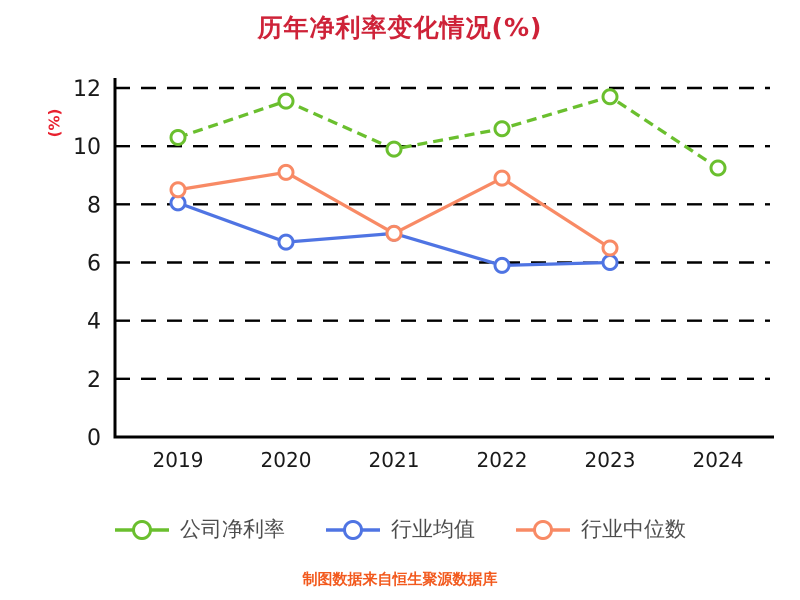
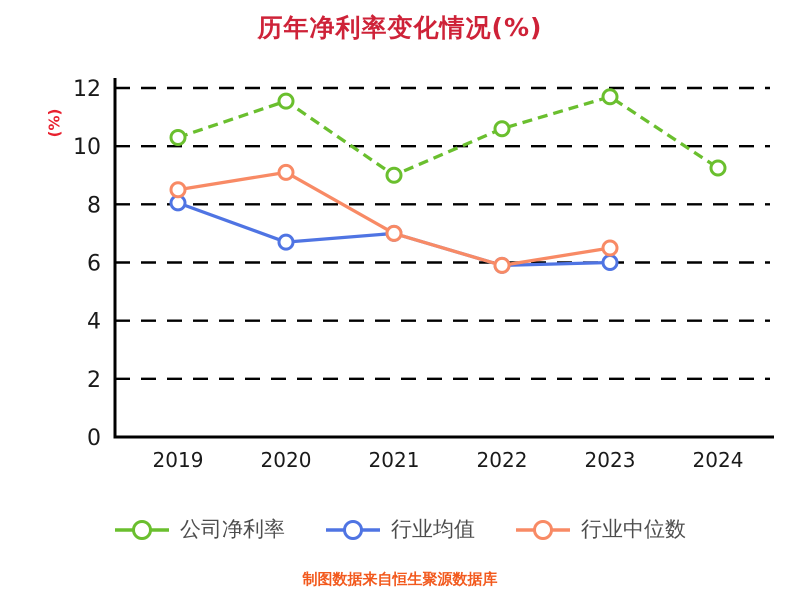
公司净利率/2021: 9.9 -> 9.0
行业中位数/2022: 8.9 -> 5.9
